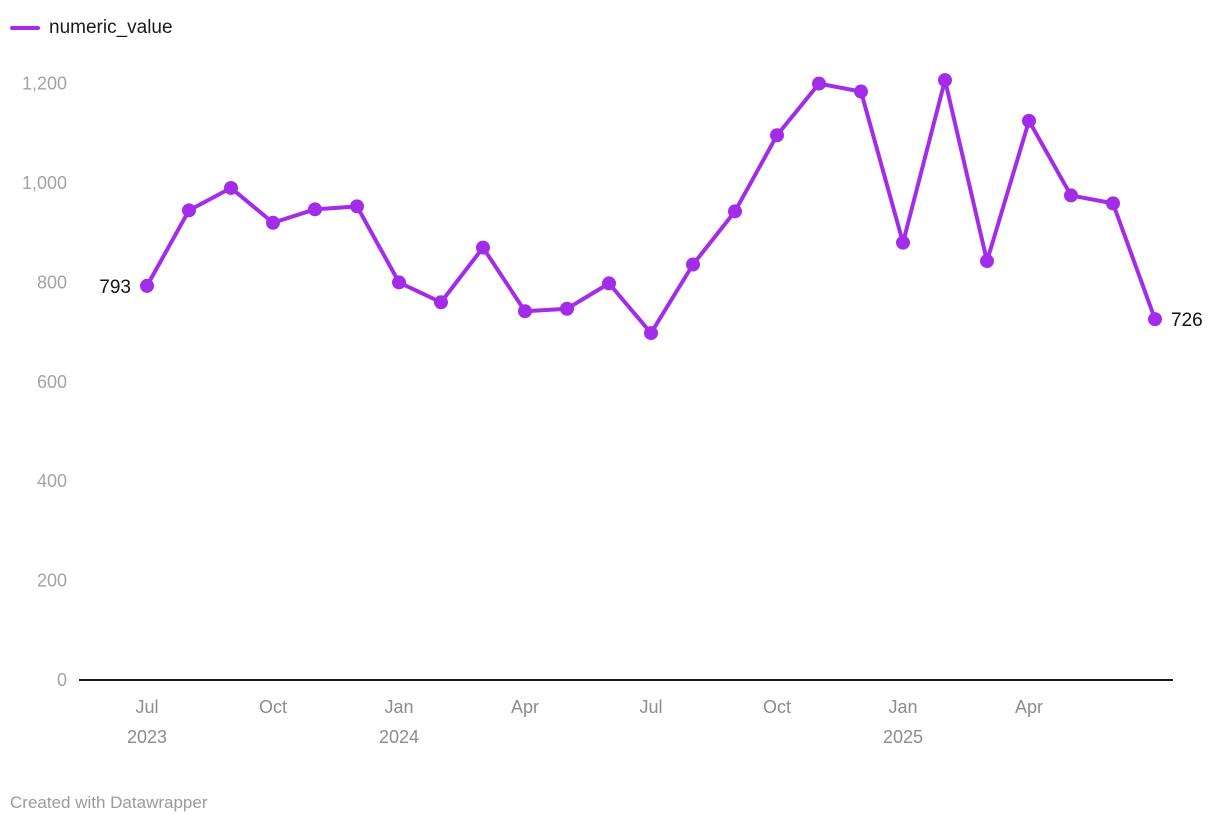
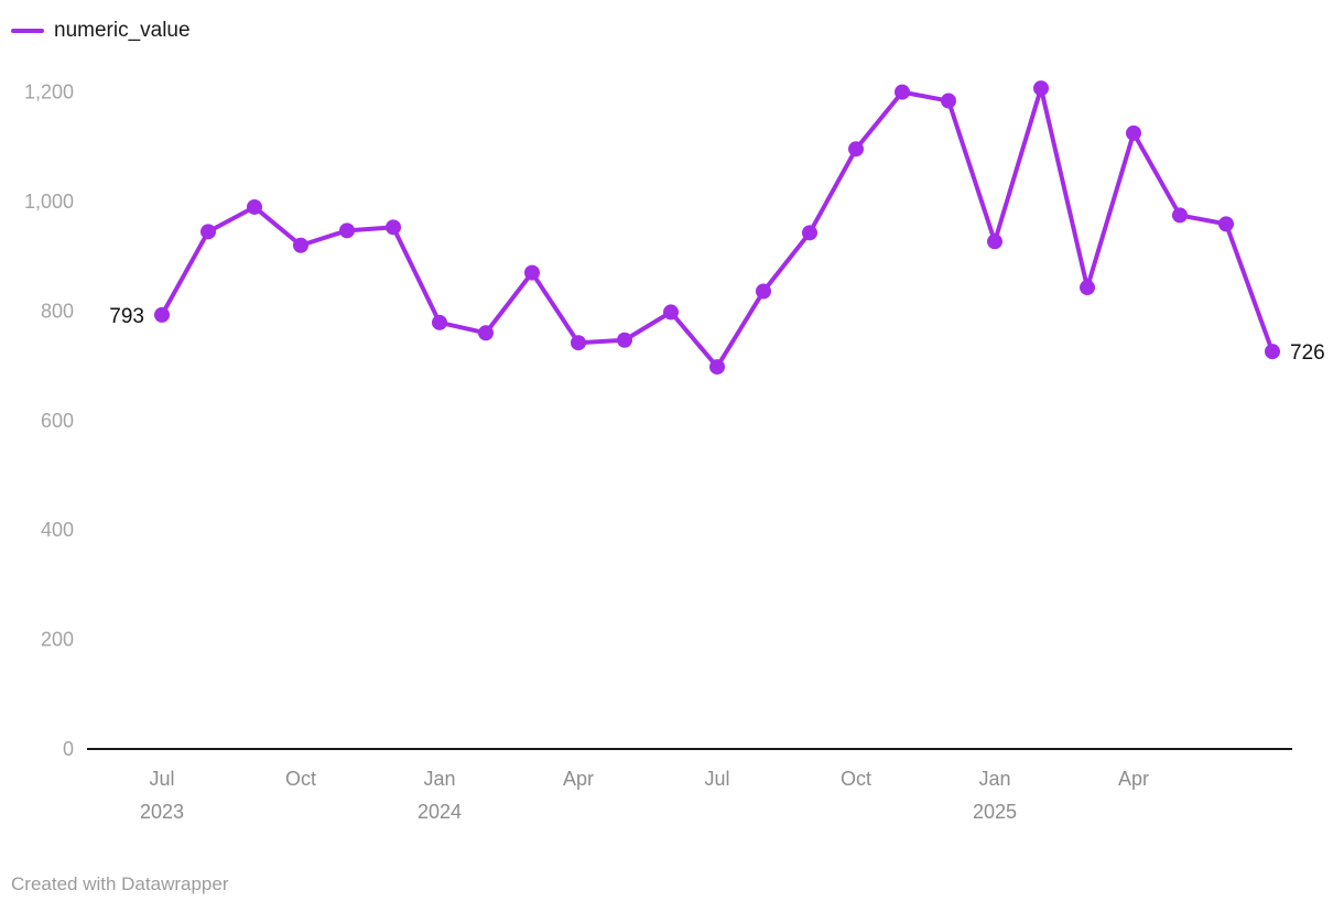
Jan 2024: 800 -> 780
Jan 2025: 880 -> 930
